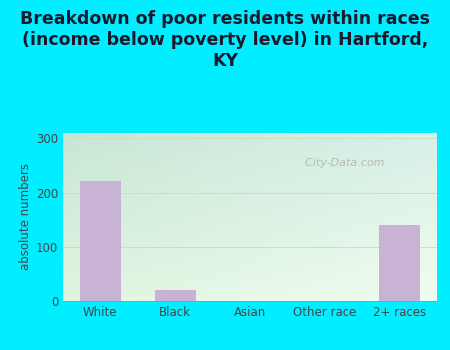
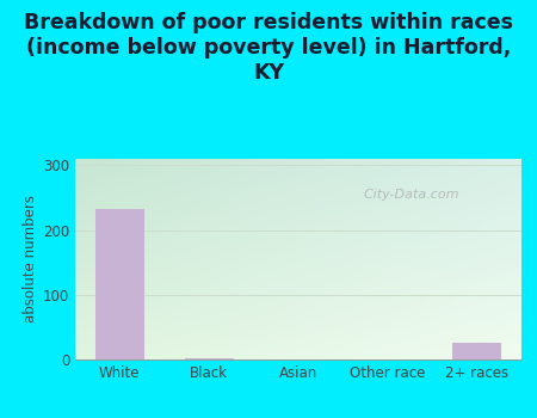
White: 222 -> 232
Black: 20 -> 2
2+ races: 140 -> 25
